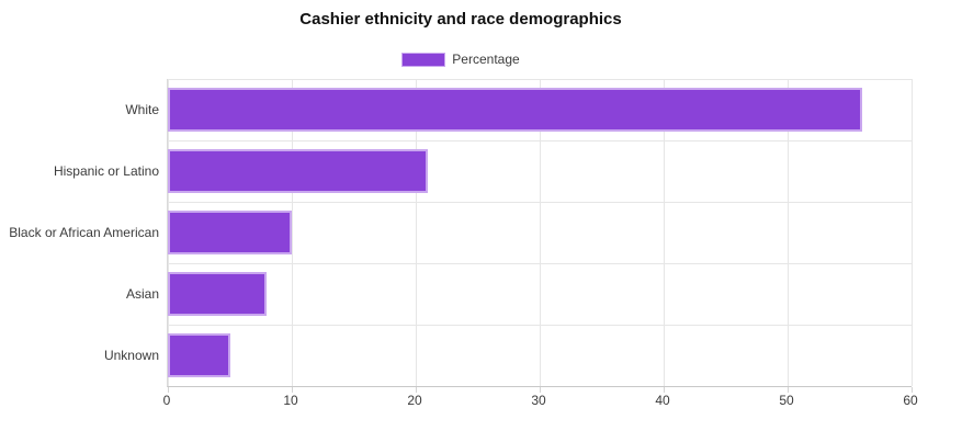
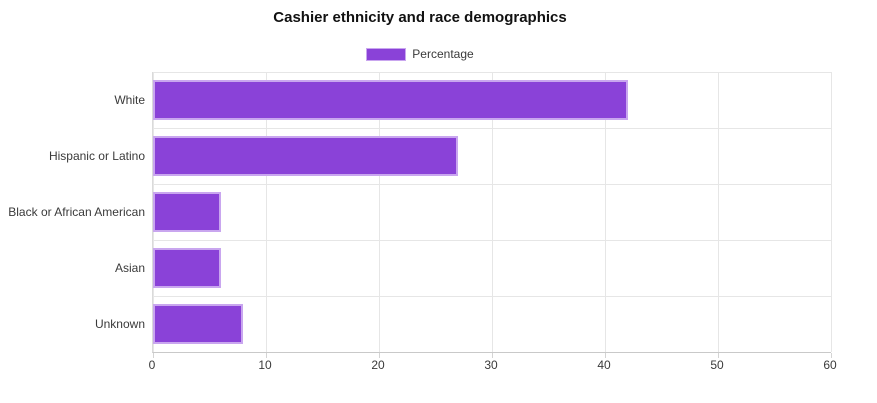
White: 56 -> 42
Hispanic or Latino: 21 -> 27
Black or African American: 10 -> 6
Asian: 8 -> 6
Unknown: 5 -> 8
